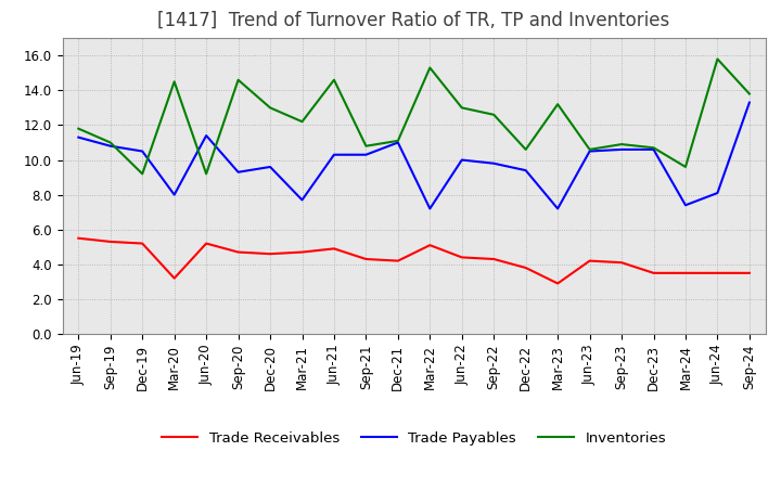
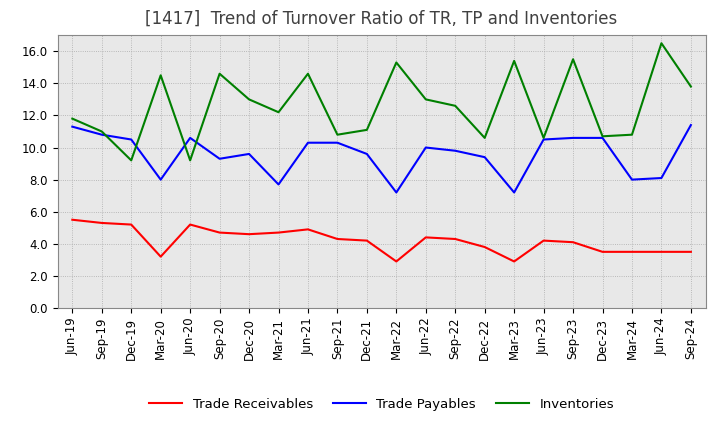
Trade Payables/Jun-20: 11.4 -> 10.6
Trade Payables/Dec-21: 11.0 -> 9.6
Trade Receivables/Mar-22: 5.1 -> 2.9
Inventories/Mar-23: 13.2 -> 15.4
Inventories/Sep-23: 10.9 -> 15.5
Trade Payables/Mar-24: 7.4 -> 8.0
Inventories/Mar-24: 9.6 -> 10.8
Inventories/Jun-24: 15.8 -> 16.5
Trade Payables/Sep-24: 13.3 -> 11.4
